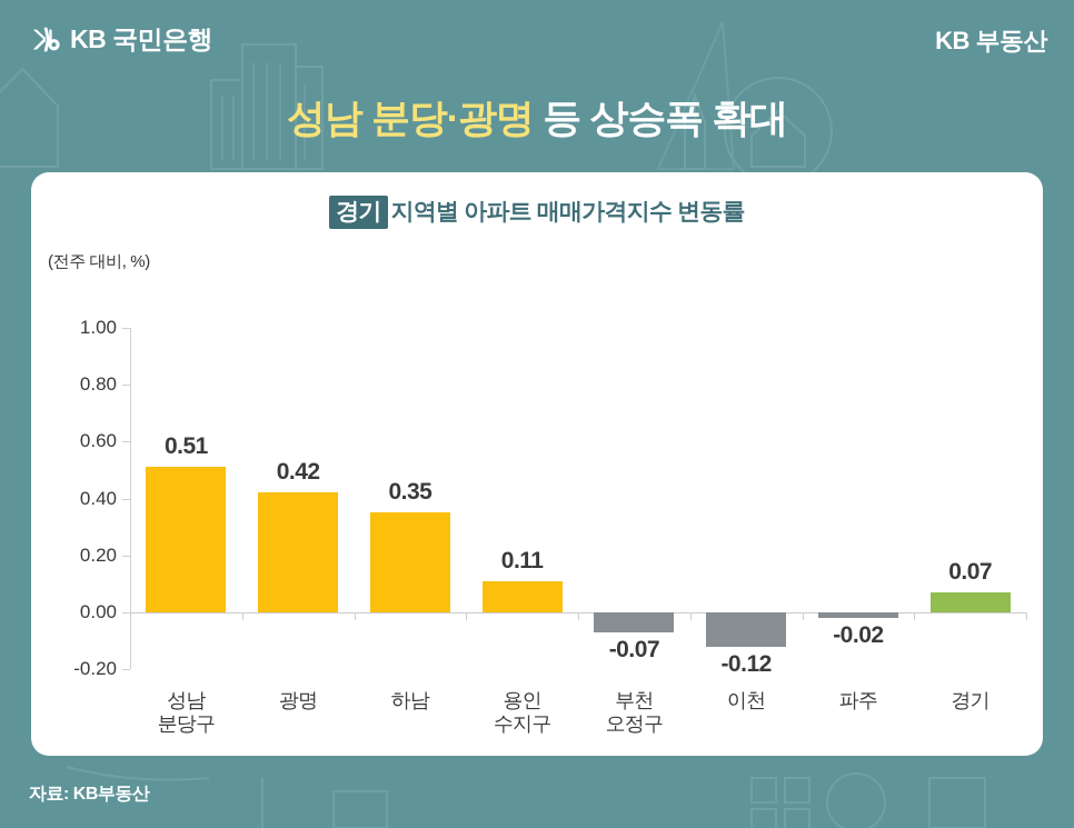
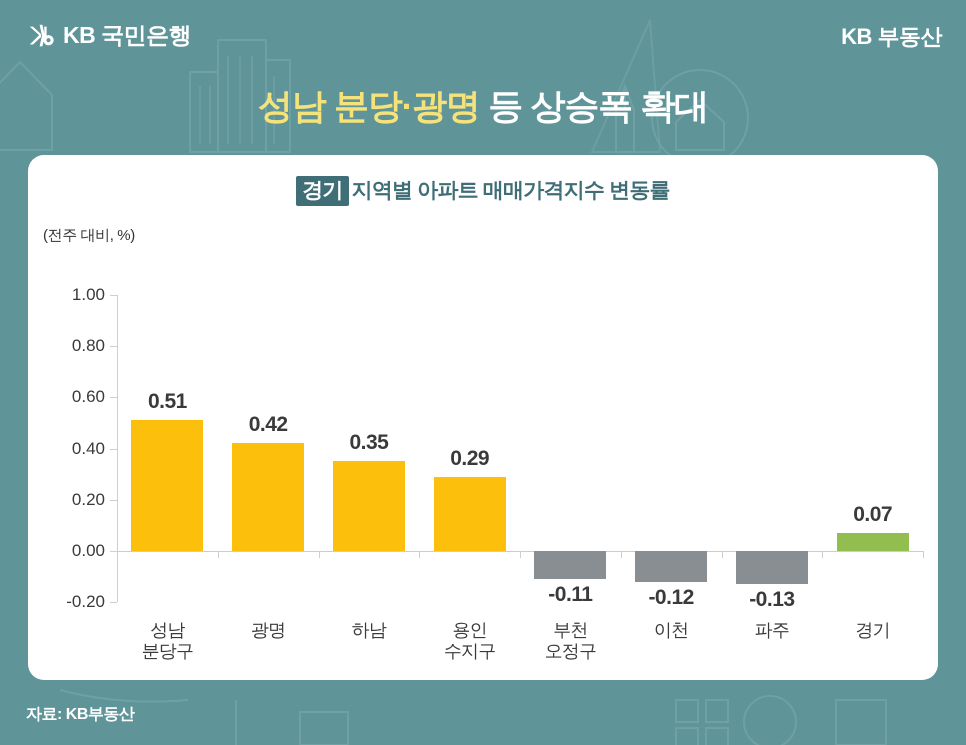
용인 수지구: 0.11 -> 0.29
부천 오정구: -0.07 -> -0.11
파주: -0.02 -> -0.13
